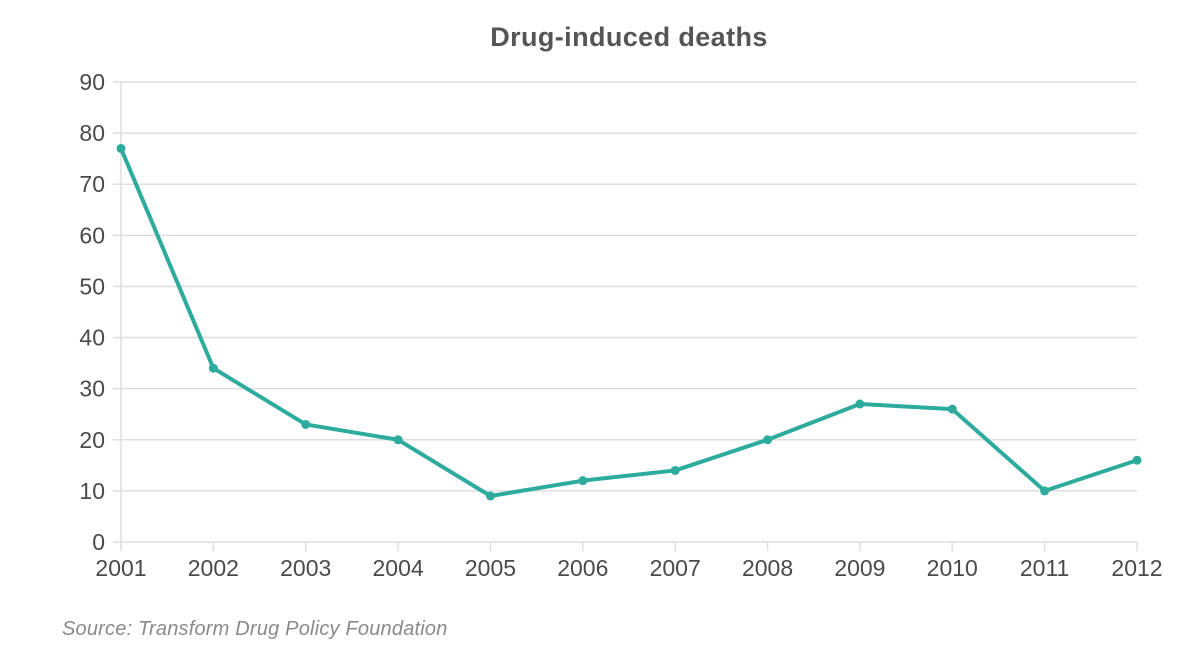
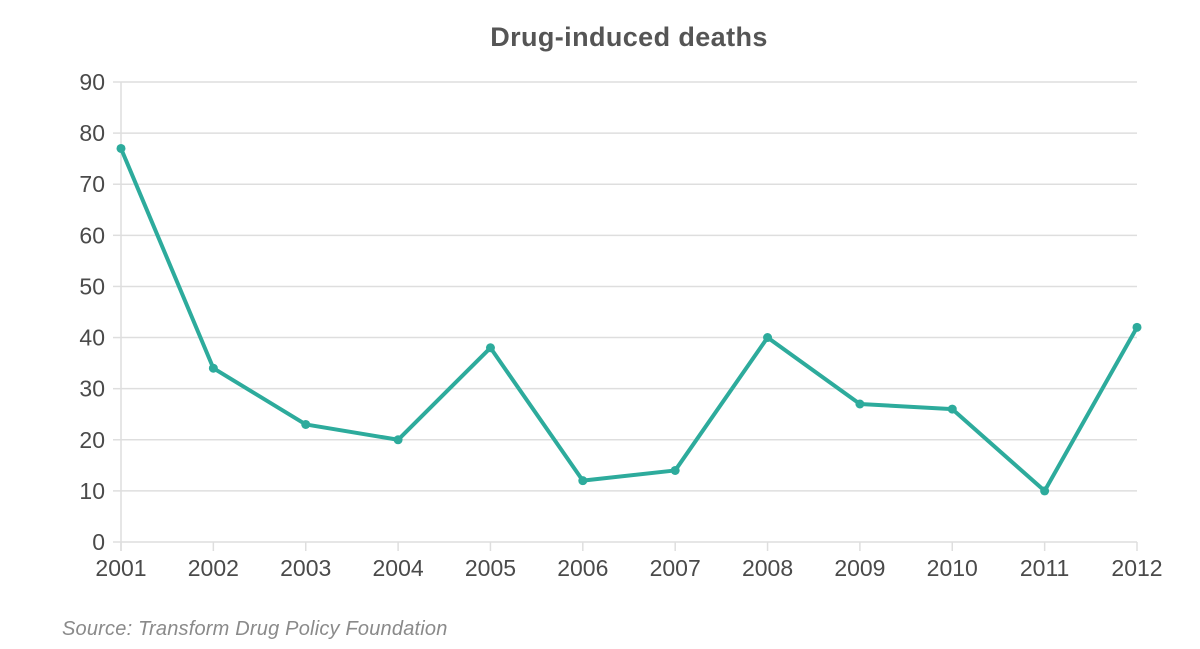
2005: 9 -> 38
2008: 20 -> 40
2012: 16 -> 42
